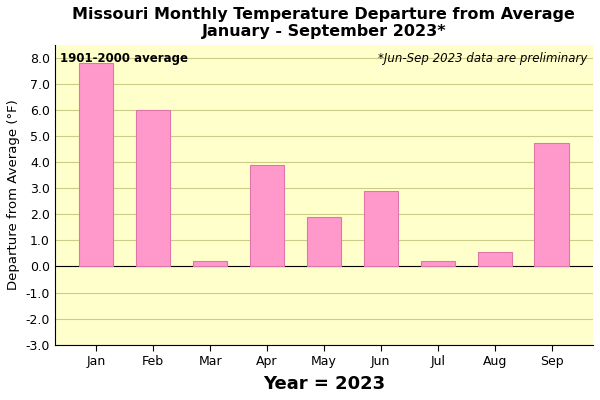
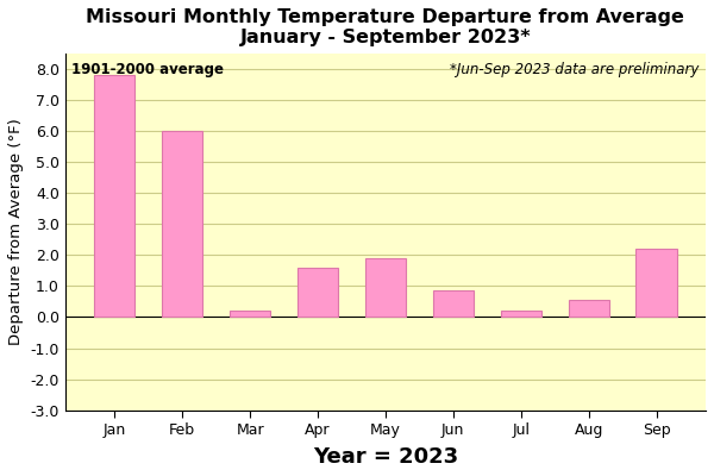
Apr: 3.90 -> 1.60
Jun: 2.90 -> 0.85
Sep: 4.75 -> 2.20
